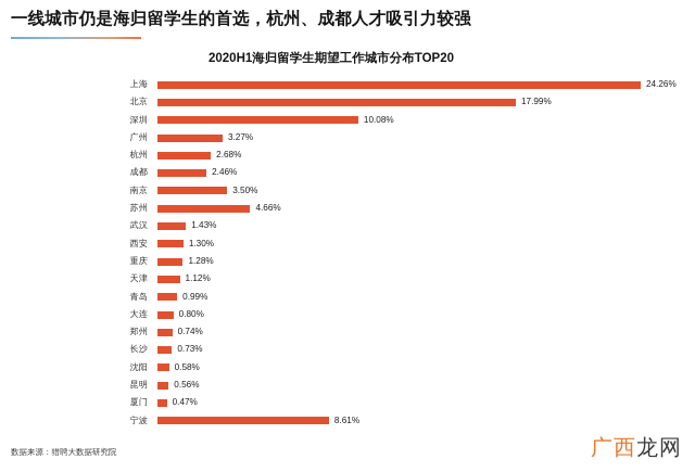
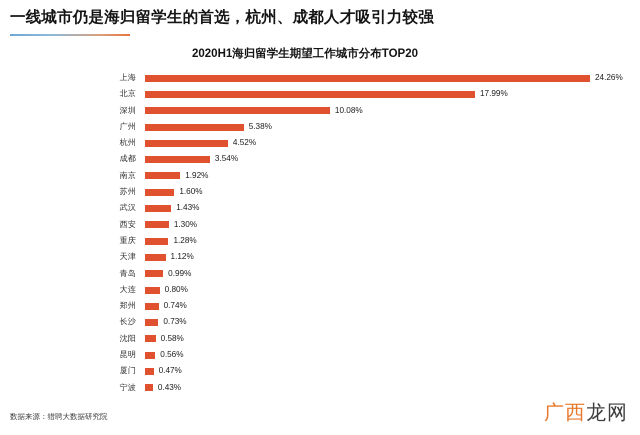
广州: 3.27% -> 5.38%
杭州: 2.68% -> 4.52%
成都: 2.46% -> 3.54%
南京: 3.50% -> 1.92%
苏州: 4.66% -> 1.60%
宁波: 8.61% -> 0.43%
